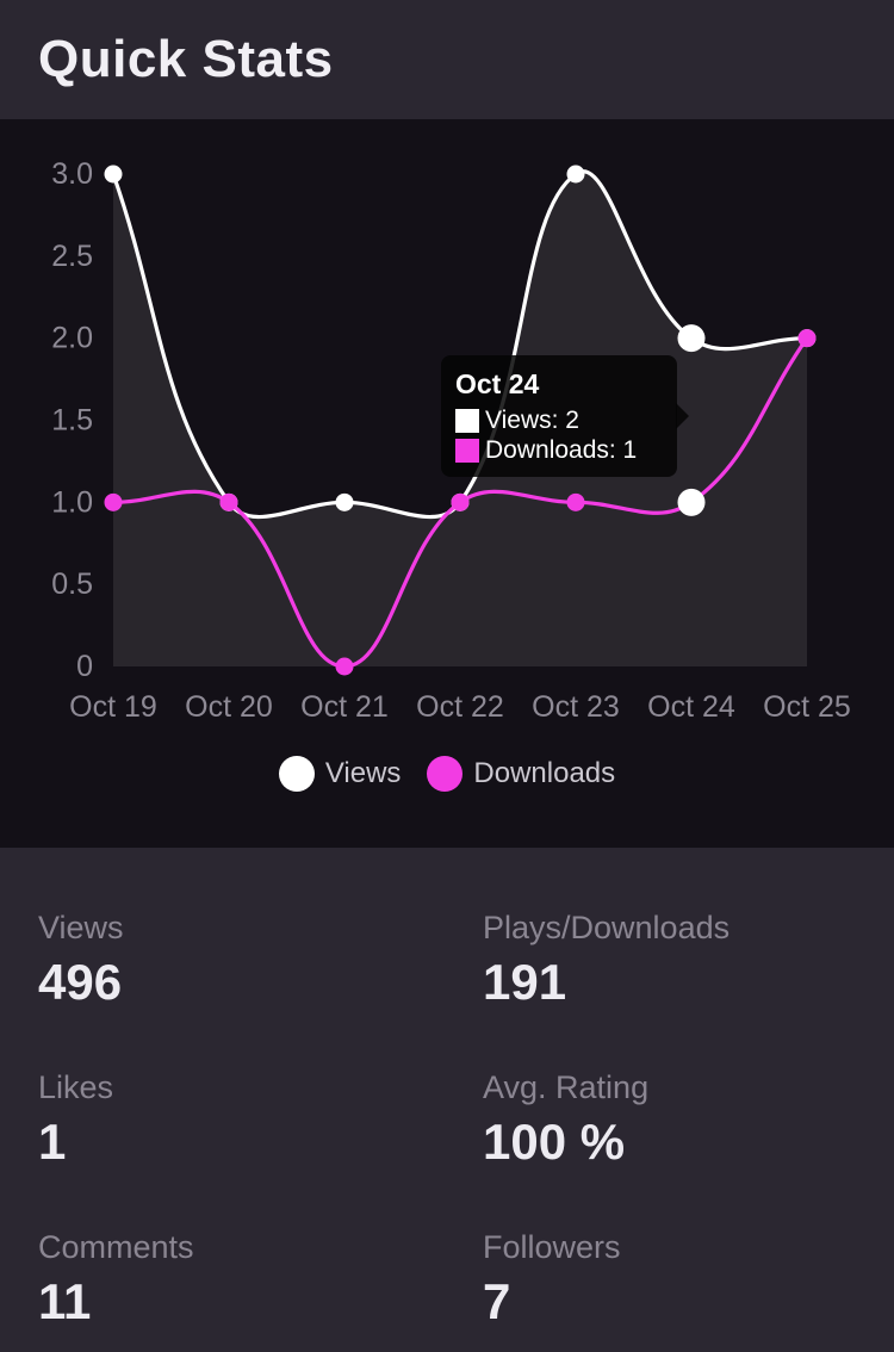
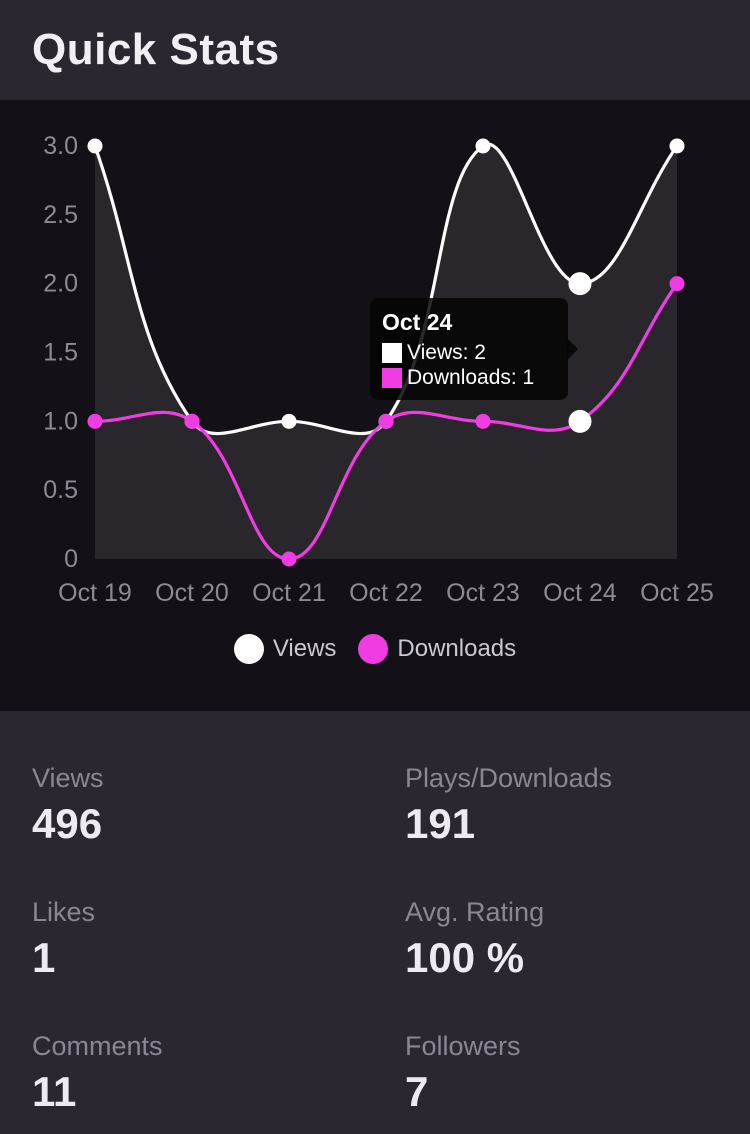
Views/Oct 25: 2 -> 3
